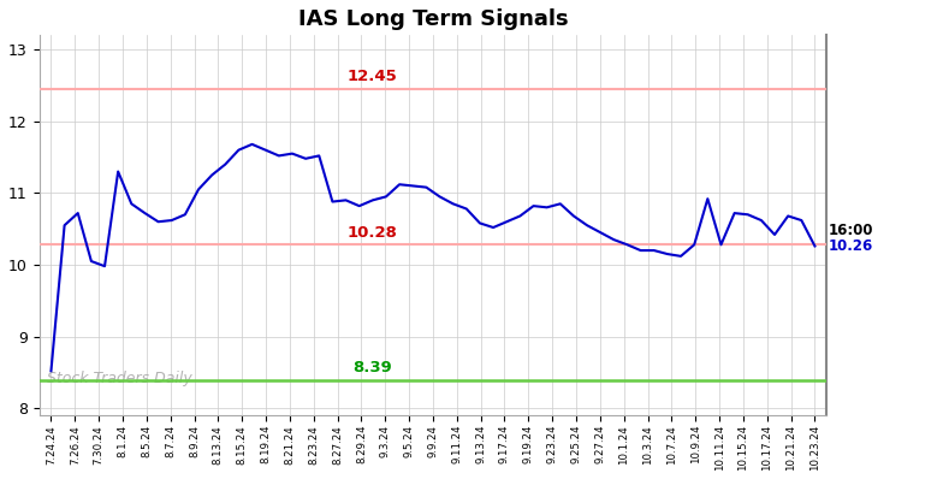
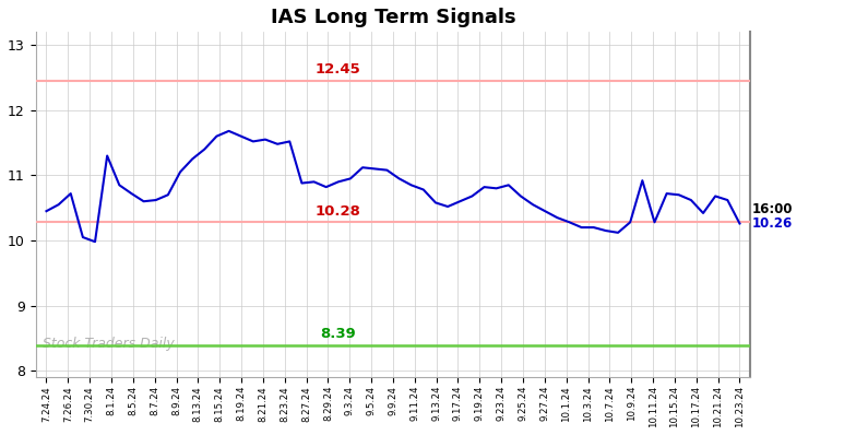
7.24.24: 8.52 -> 10.45
